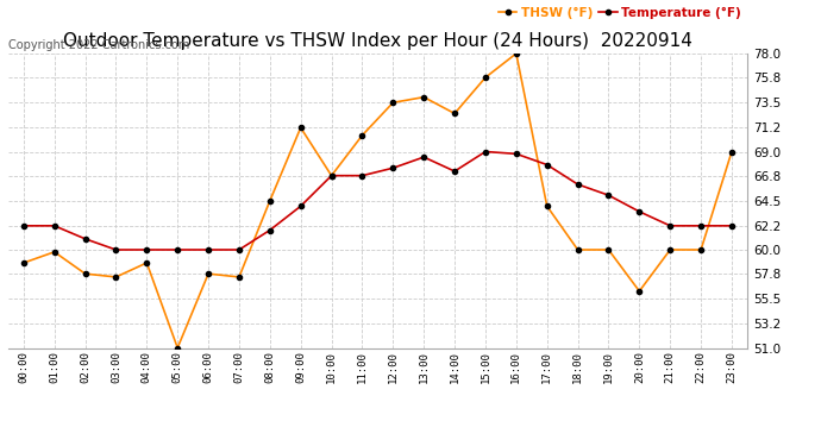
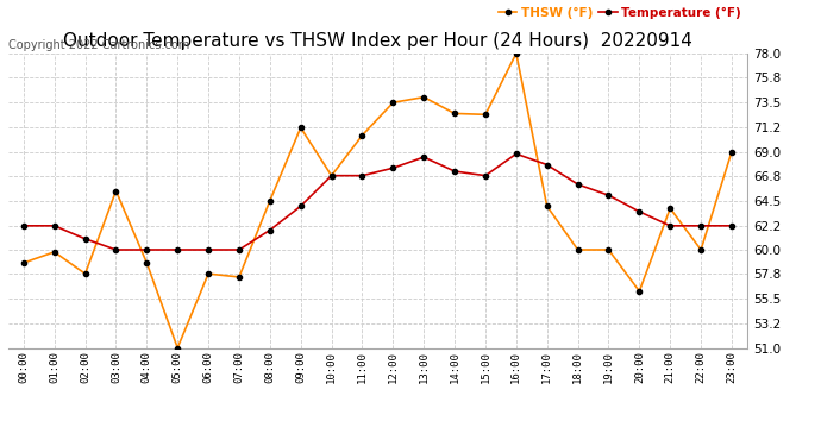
THSW (°F)/03:00: 57.5 -> 65.4
Temperature (°F)/15:00: 69.0 -> 66.8
THSW (°F)/15:00: 75.8 -> 72.4
THSW (°F)/21:00: 60.0 -> 63.8
